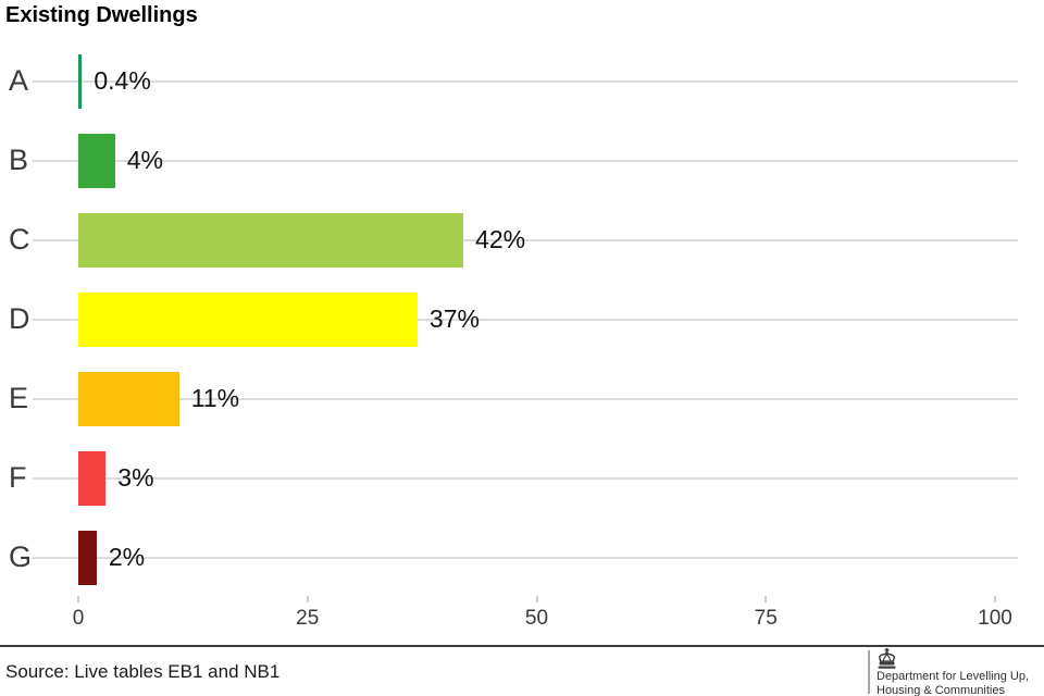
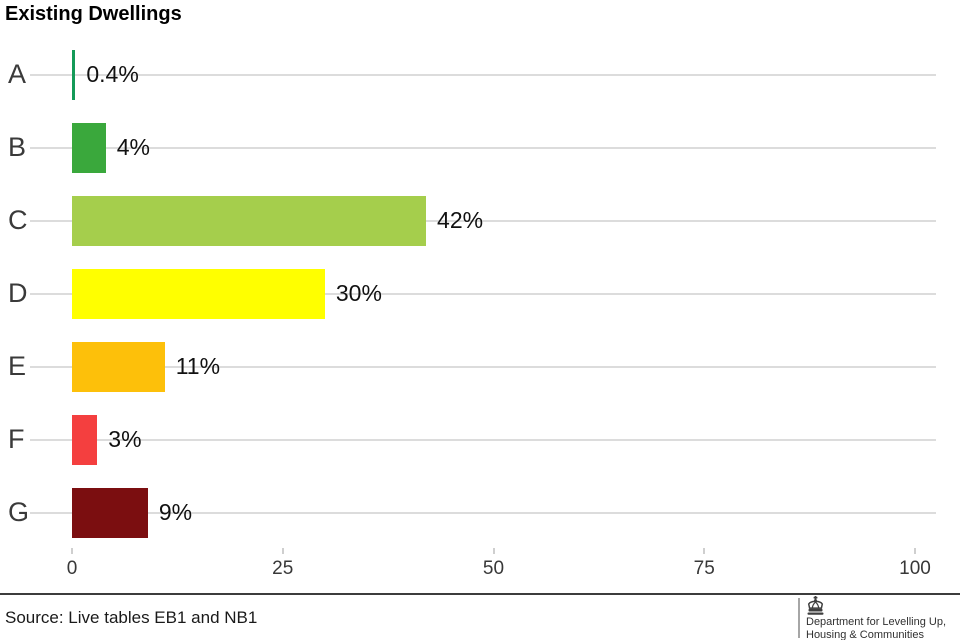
D: 37% -> 30%
G: 2% -> 9%
